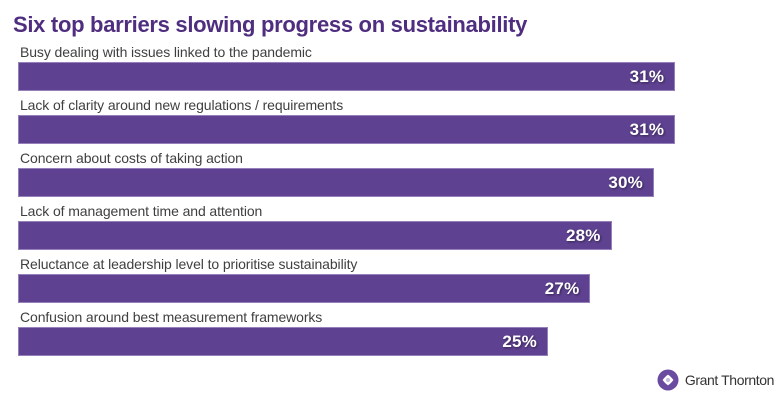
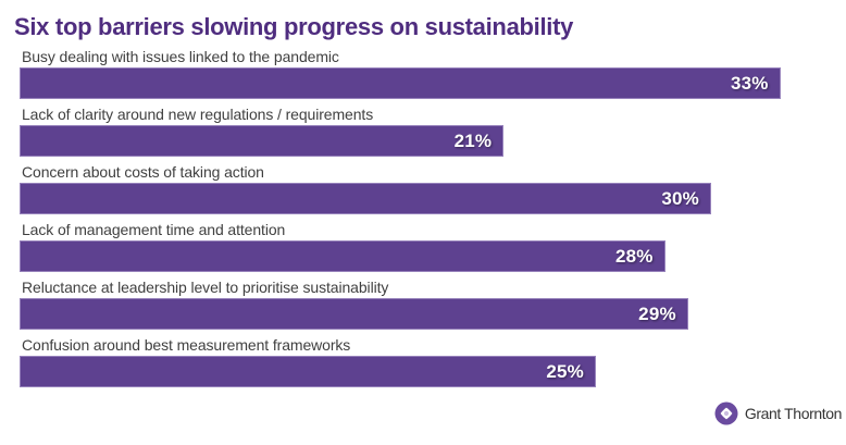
Busy dealing with issues linked to the pandemic: 31% -> 33%
Lack of clarity around new regulations / requirements: 31% -> 21%
Reluctance at leadership level to prioritise sustainability: 27% -> 29%
